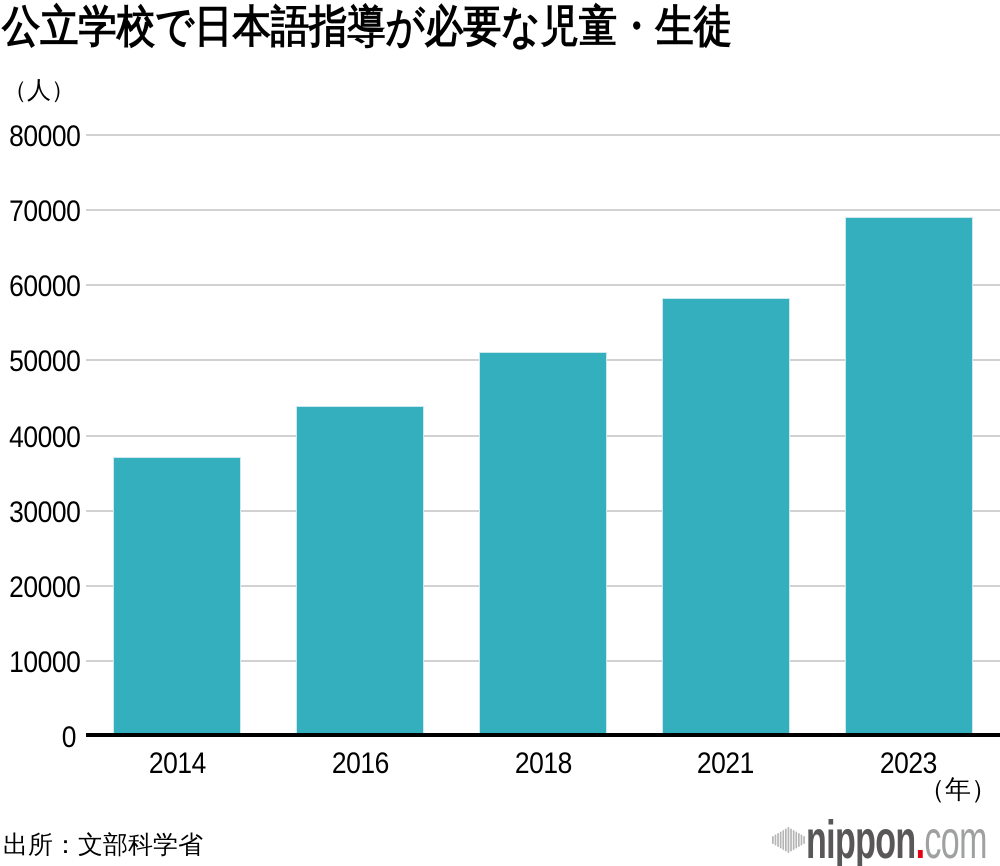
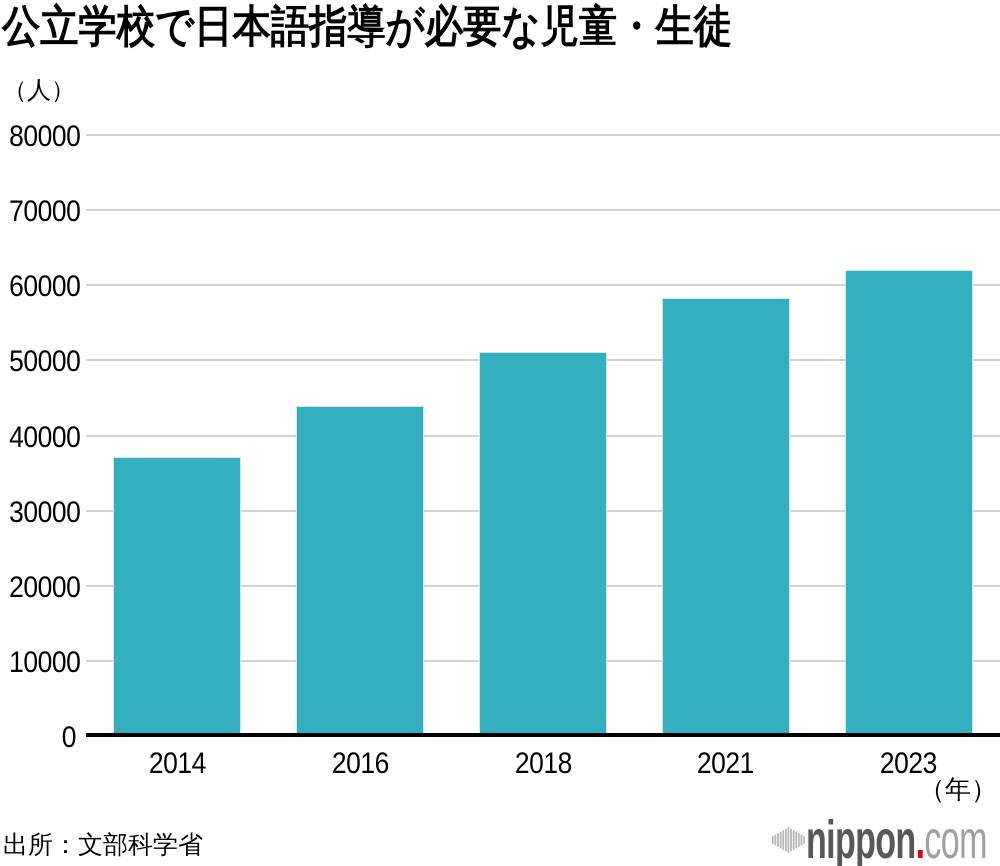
2023: 69000 -> 62000
